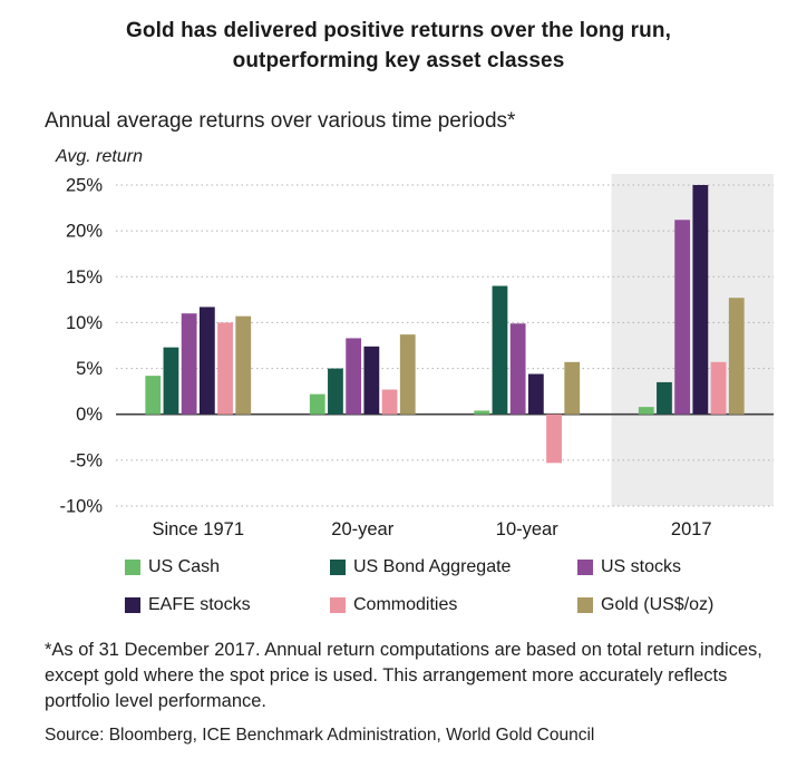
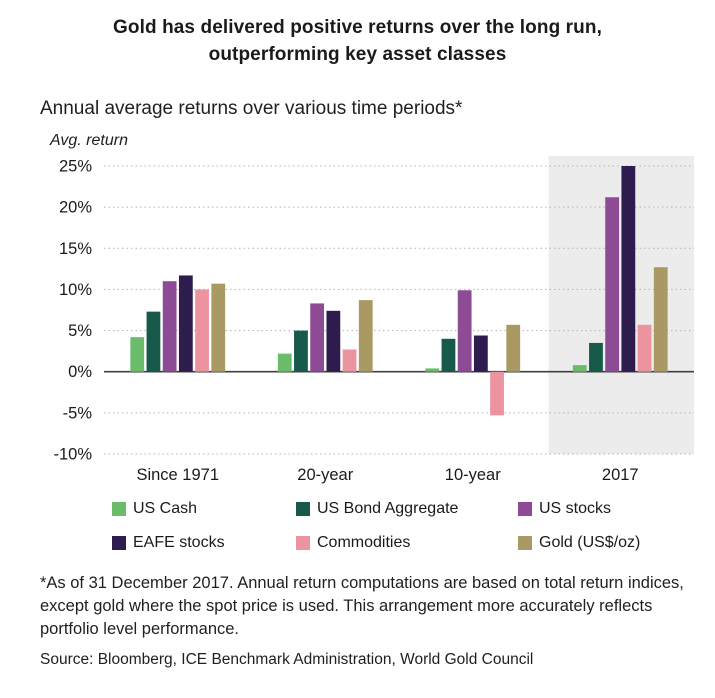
US Bond Aggregate/10-year: 14% -> 4%
